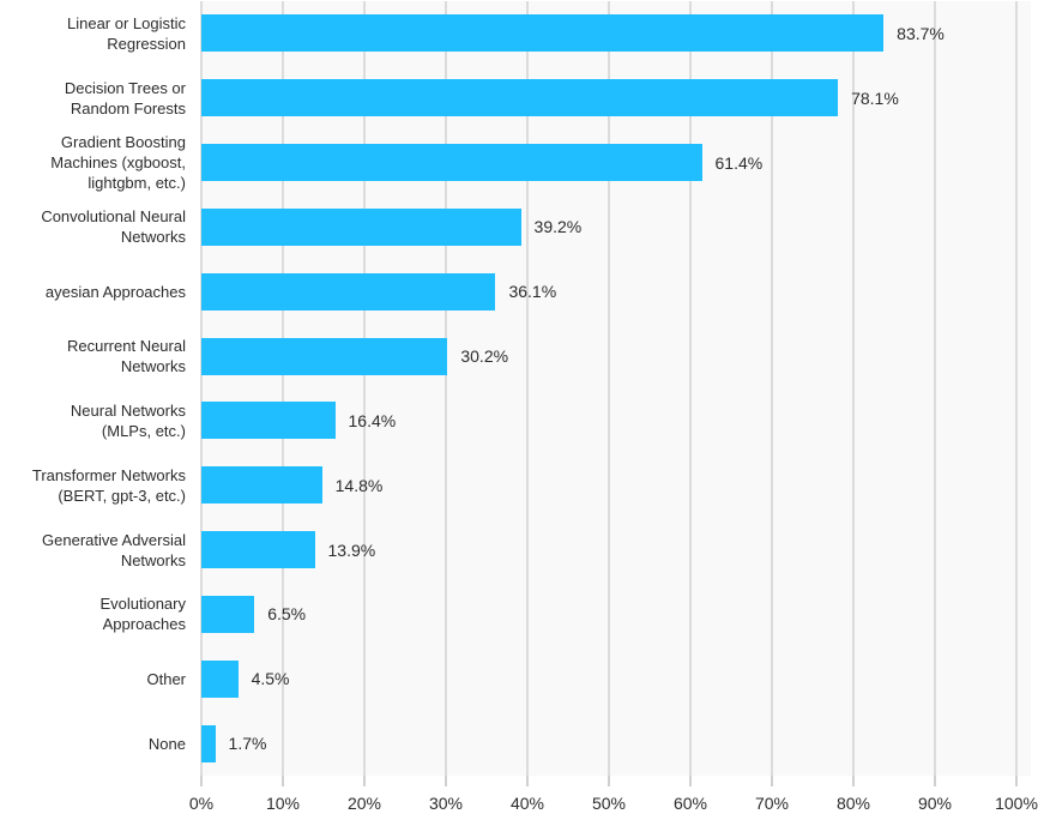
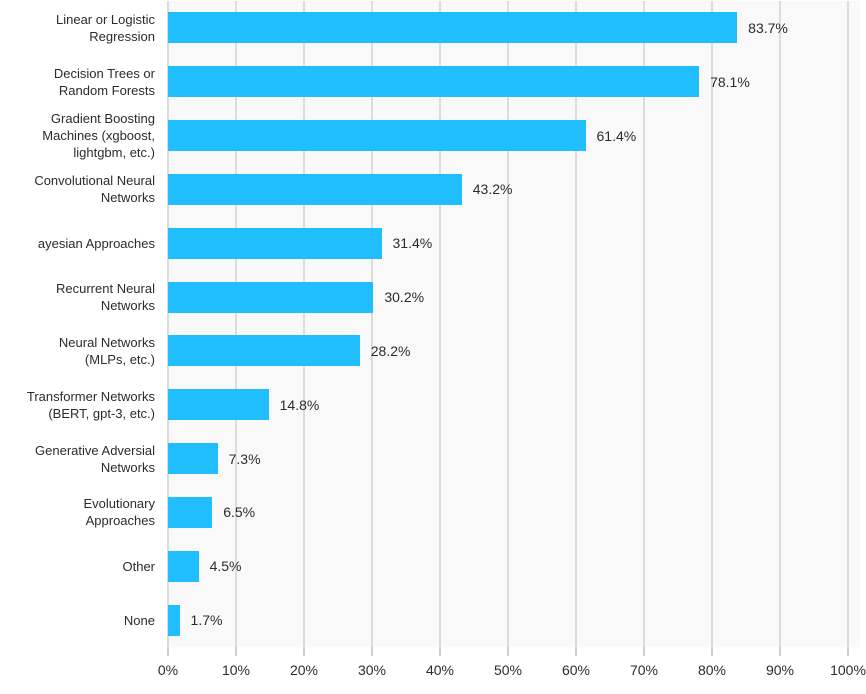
Convolutional Neural Networks: 39.2% -> 43.2%
ayesian Approaches: 36.1% -> 31.4%
Neural Networks (MLPs, etc.): 16.4% -> 28.2%
Generative Adversial Networks: 13.9% -> 7.3%
